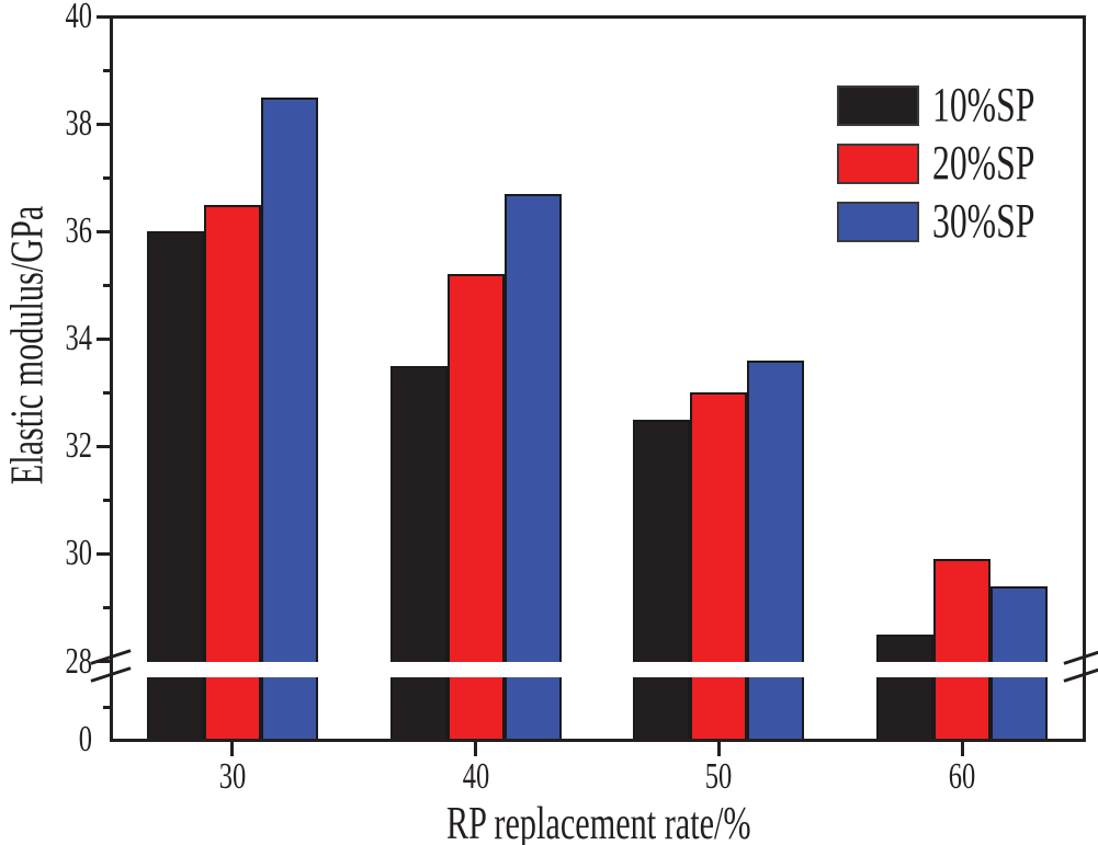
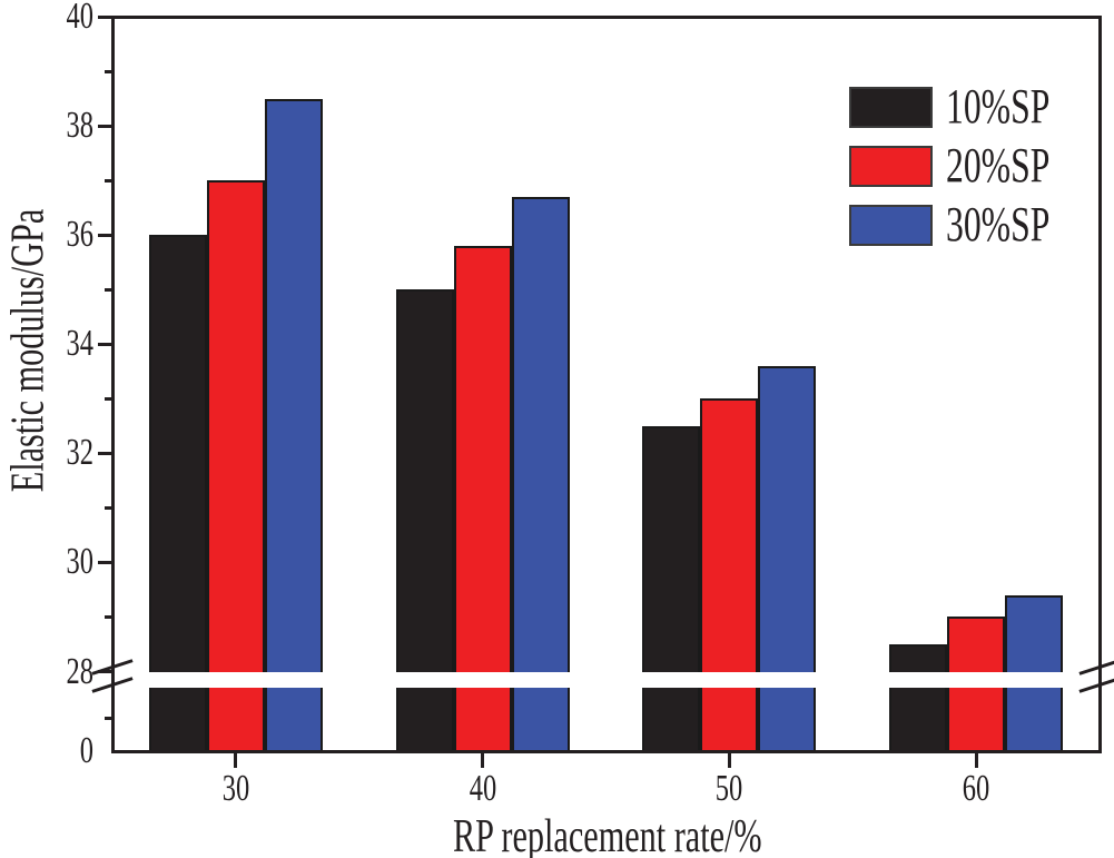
20%SP/30: 36.5 -> 37.0
10%SP/40: 33.5 -> 35.0
20%SP/40: 35.2 -> 35.8
20%SP/60: 29.9 -> 29.0
